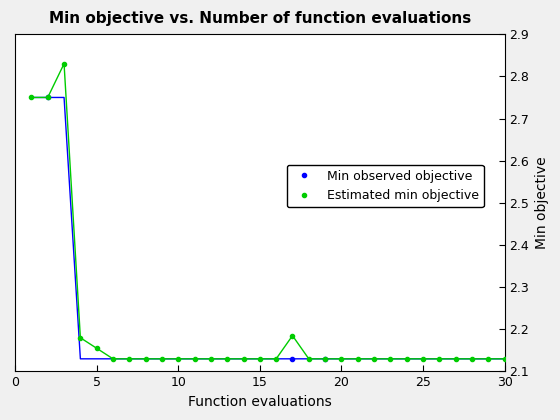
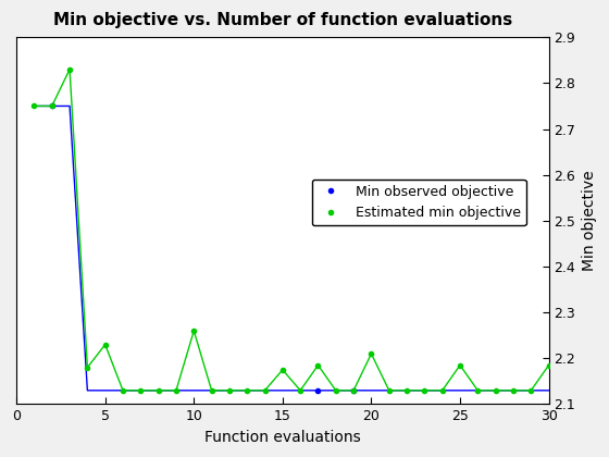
Estimated min objective/5: 2.155 -> 2.230
Estimated min objective/10: 2.130 -> 2.260
Estimated min objective/15: 2.130 -> 2.175
Estimated min objective/20: 2.130 -> 2.210
Estimated min objective/25: 2.130 -> 2.185
Estimated min objective/30: 2.130 -> 2.185
